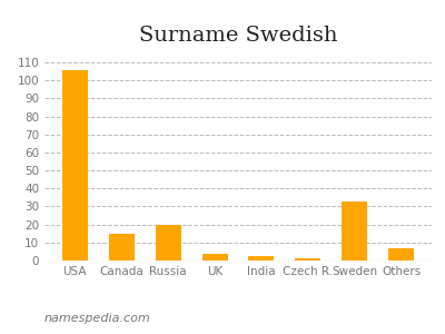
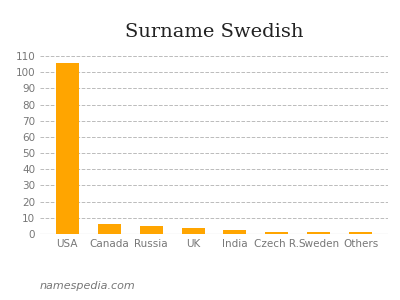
Canada: 15 -> 6
Russia: 20 -> 5
Sweden: 33 -> 1
Others: 7 -> 1
